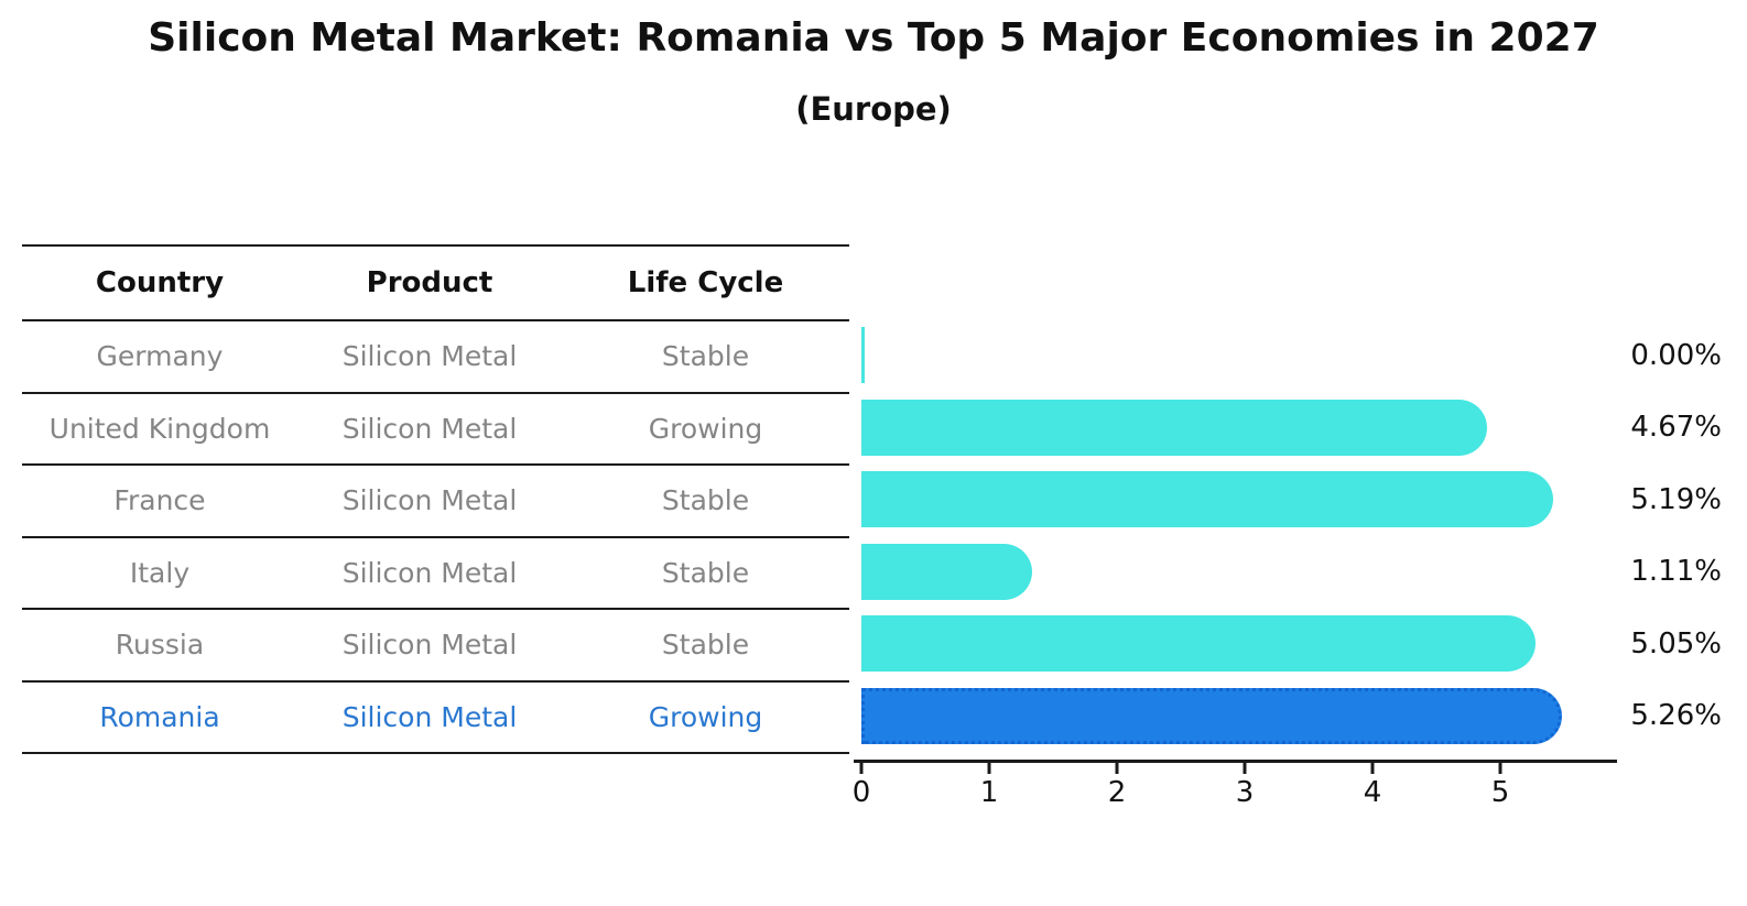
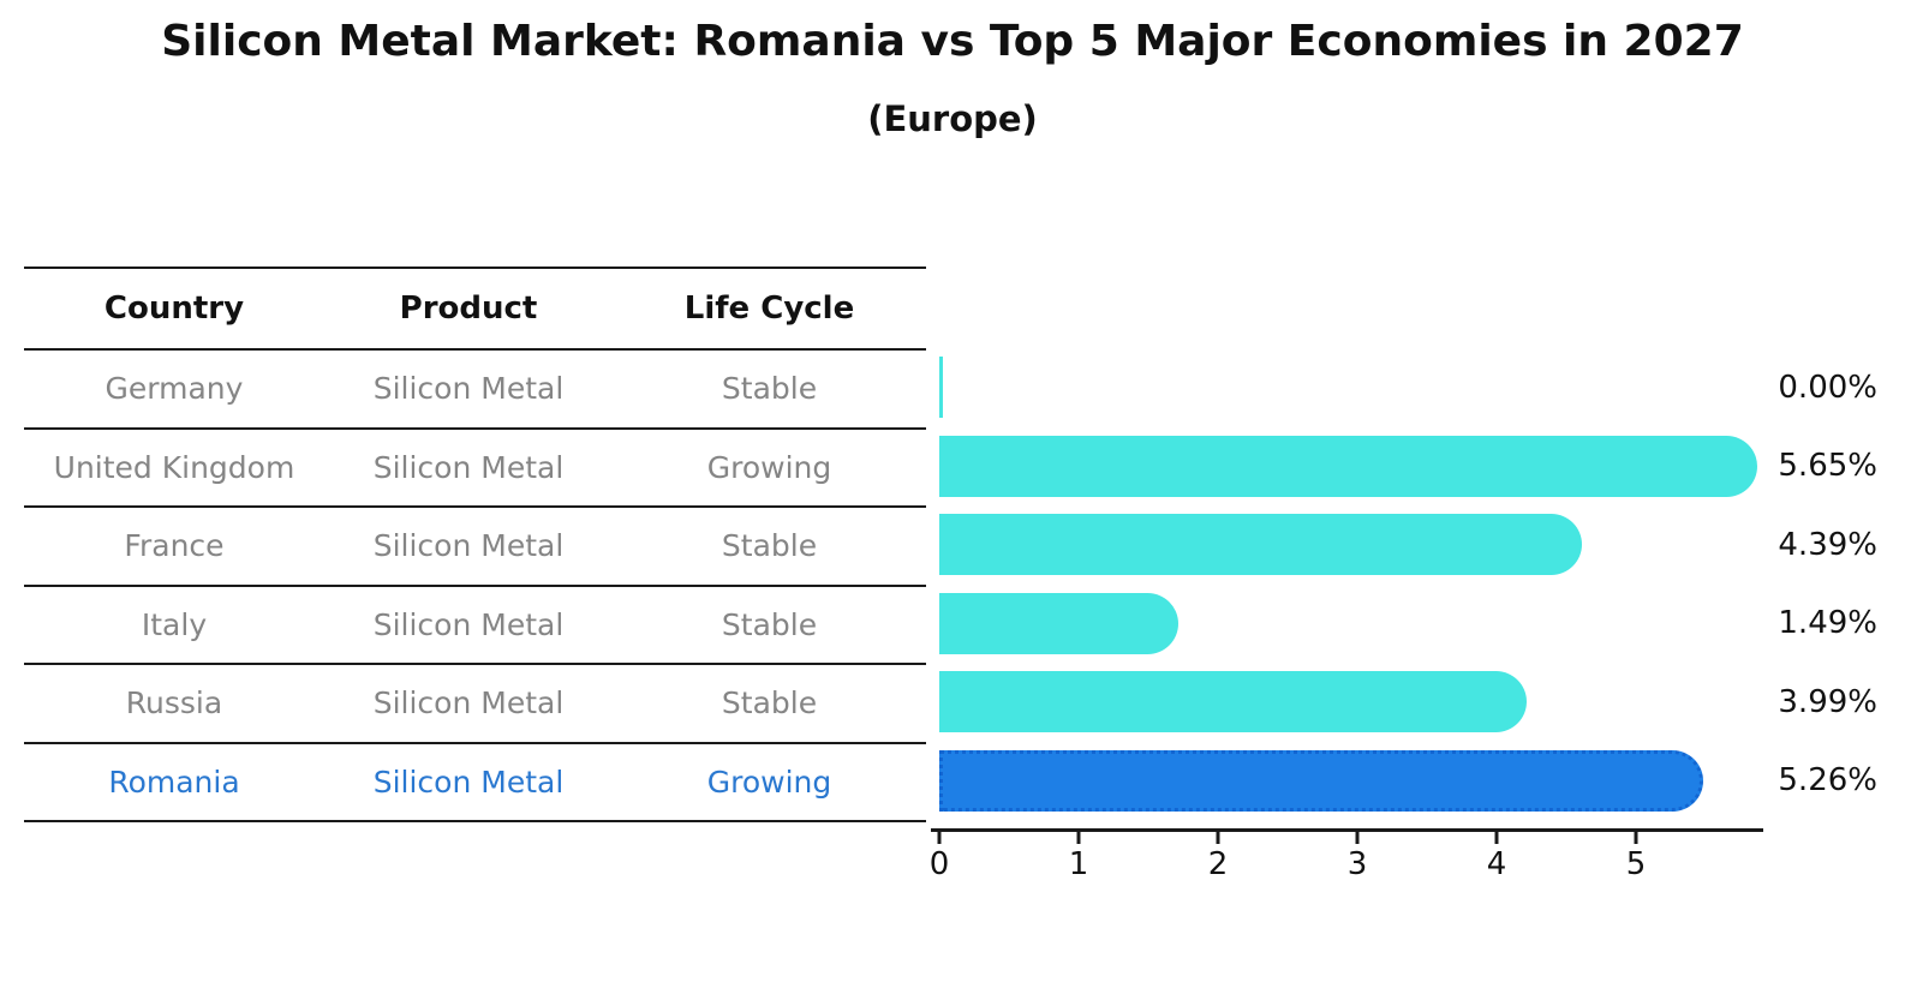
United Kingdom: 4.67% -> 5.65%
France: 5.19% -> 4.39%
Italy: 1.11% -> 1.49%
Russia: 5.05% -> 3.99%
